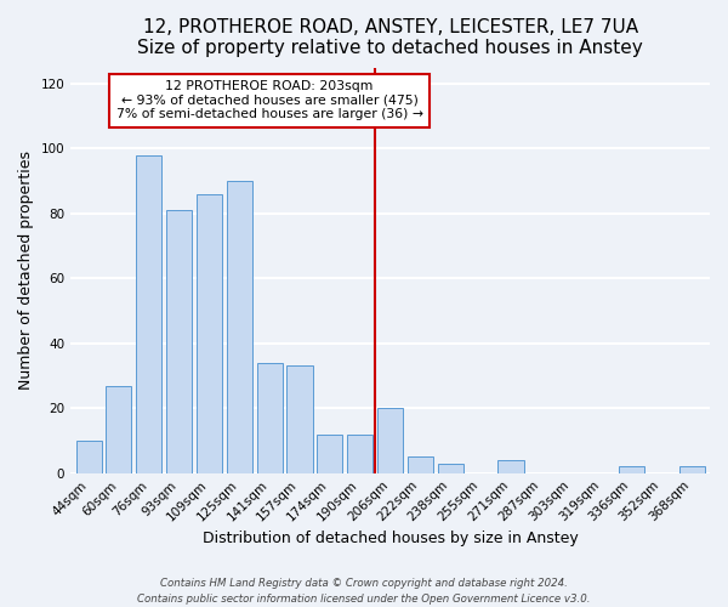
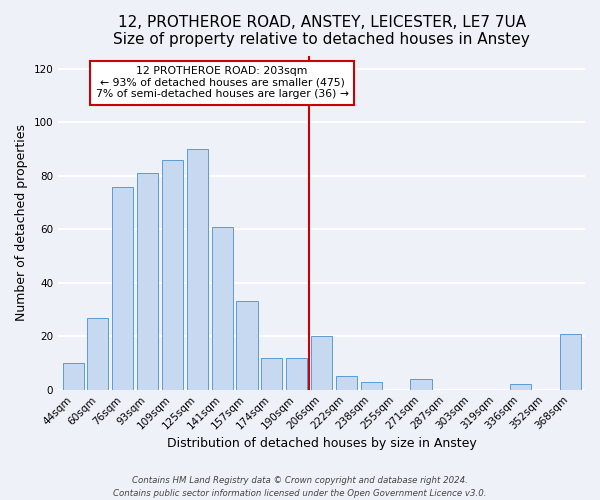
76sqm: 98 -> 76
141sqm: 34 -> 61
368sqm: 2 -> 21
